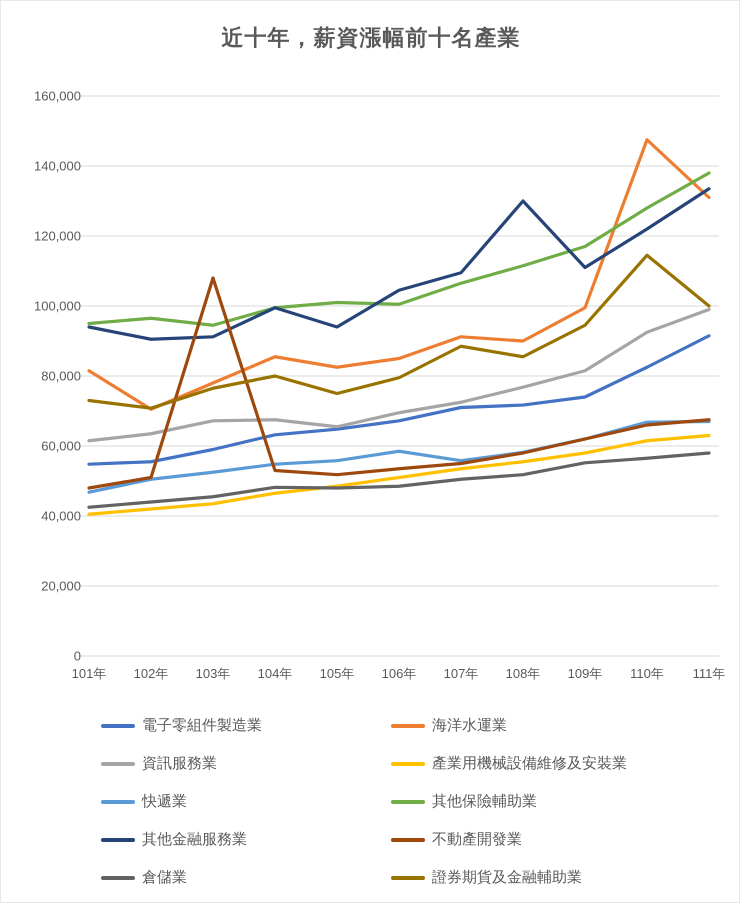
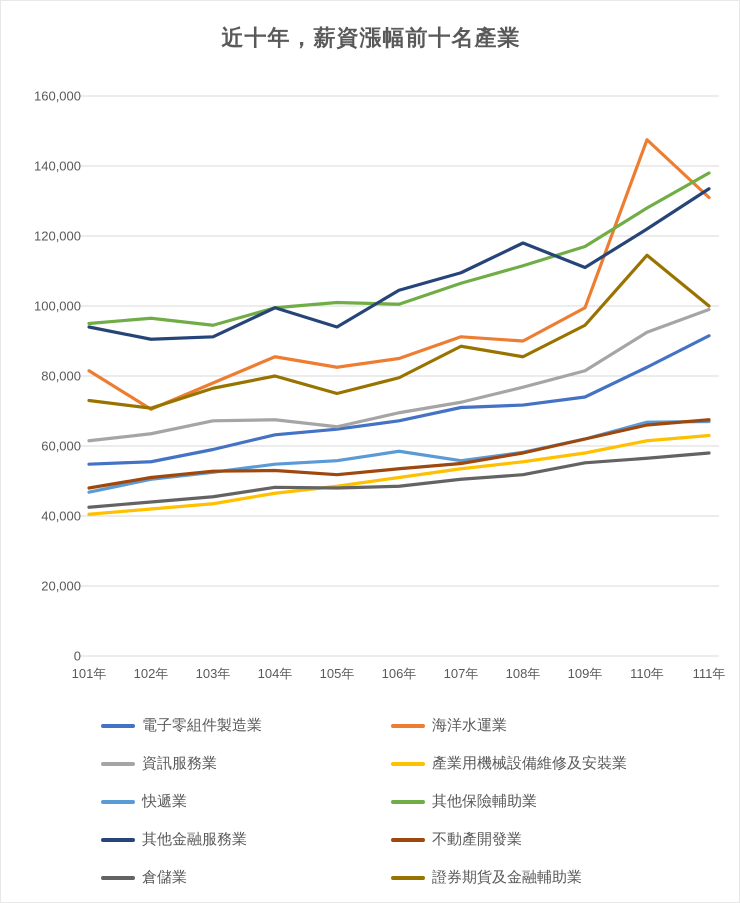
不動產開發業/103年: 108000 -> 53000
其他金融服務業/108年: 130000 -> 118000
